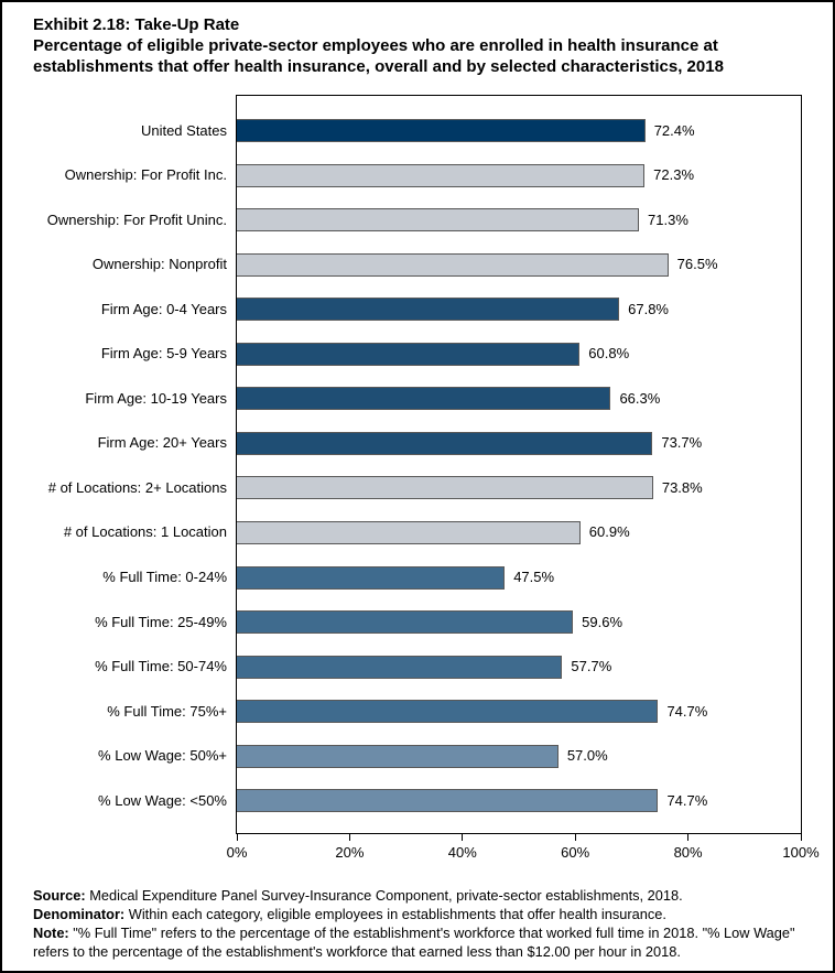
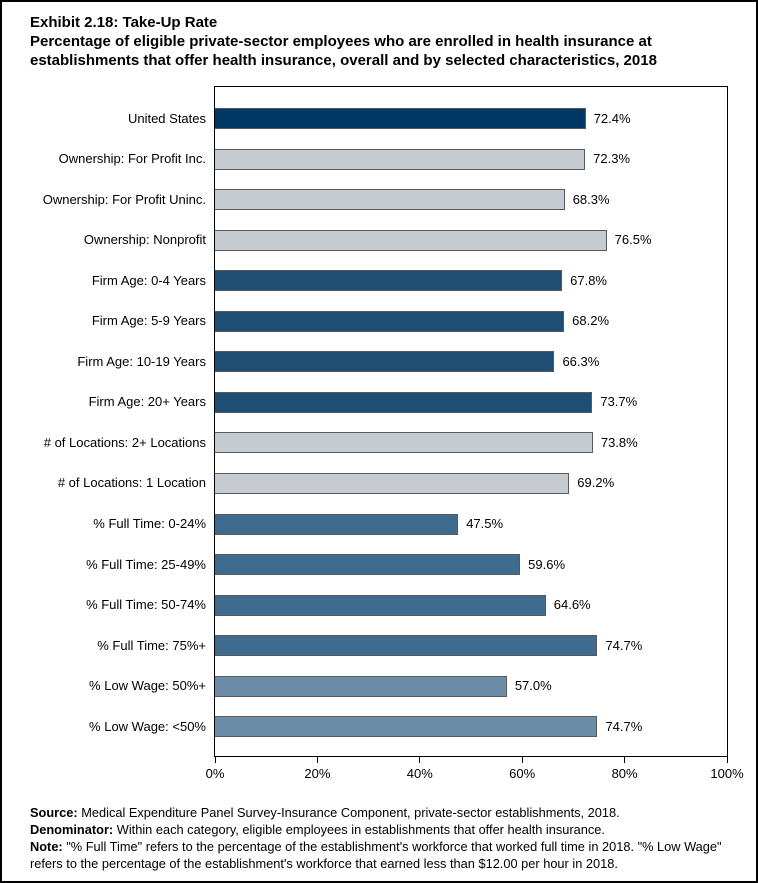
Ownership: For Profit Uninc.: 71.3% -> 68.3%
Firm Age: 5-9 Years: 60.8% -> 68.2%
# of Locations: 1 Location: 60.9% -> 69.2%
% Full Time: 50-74%: 57.7% -> 64.6%
